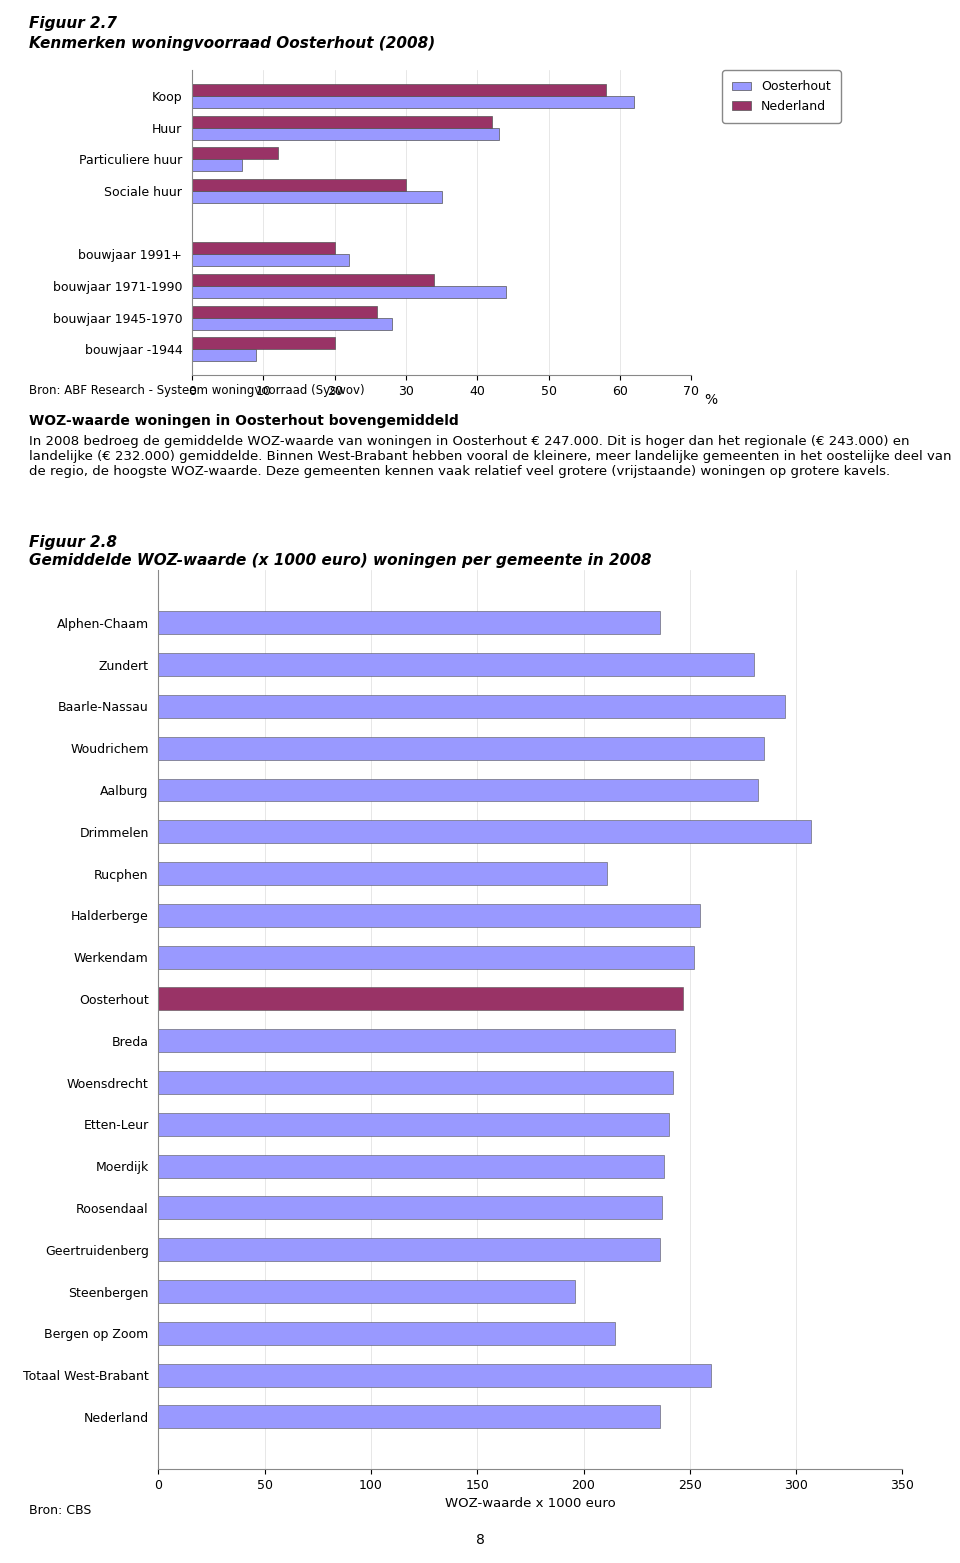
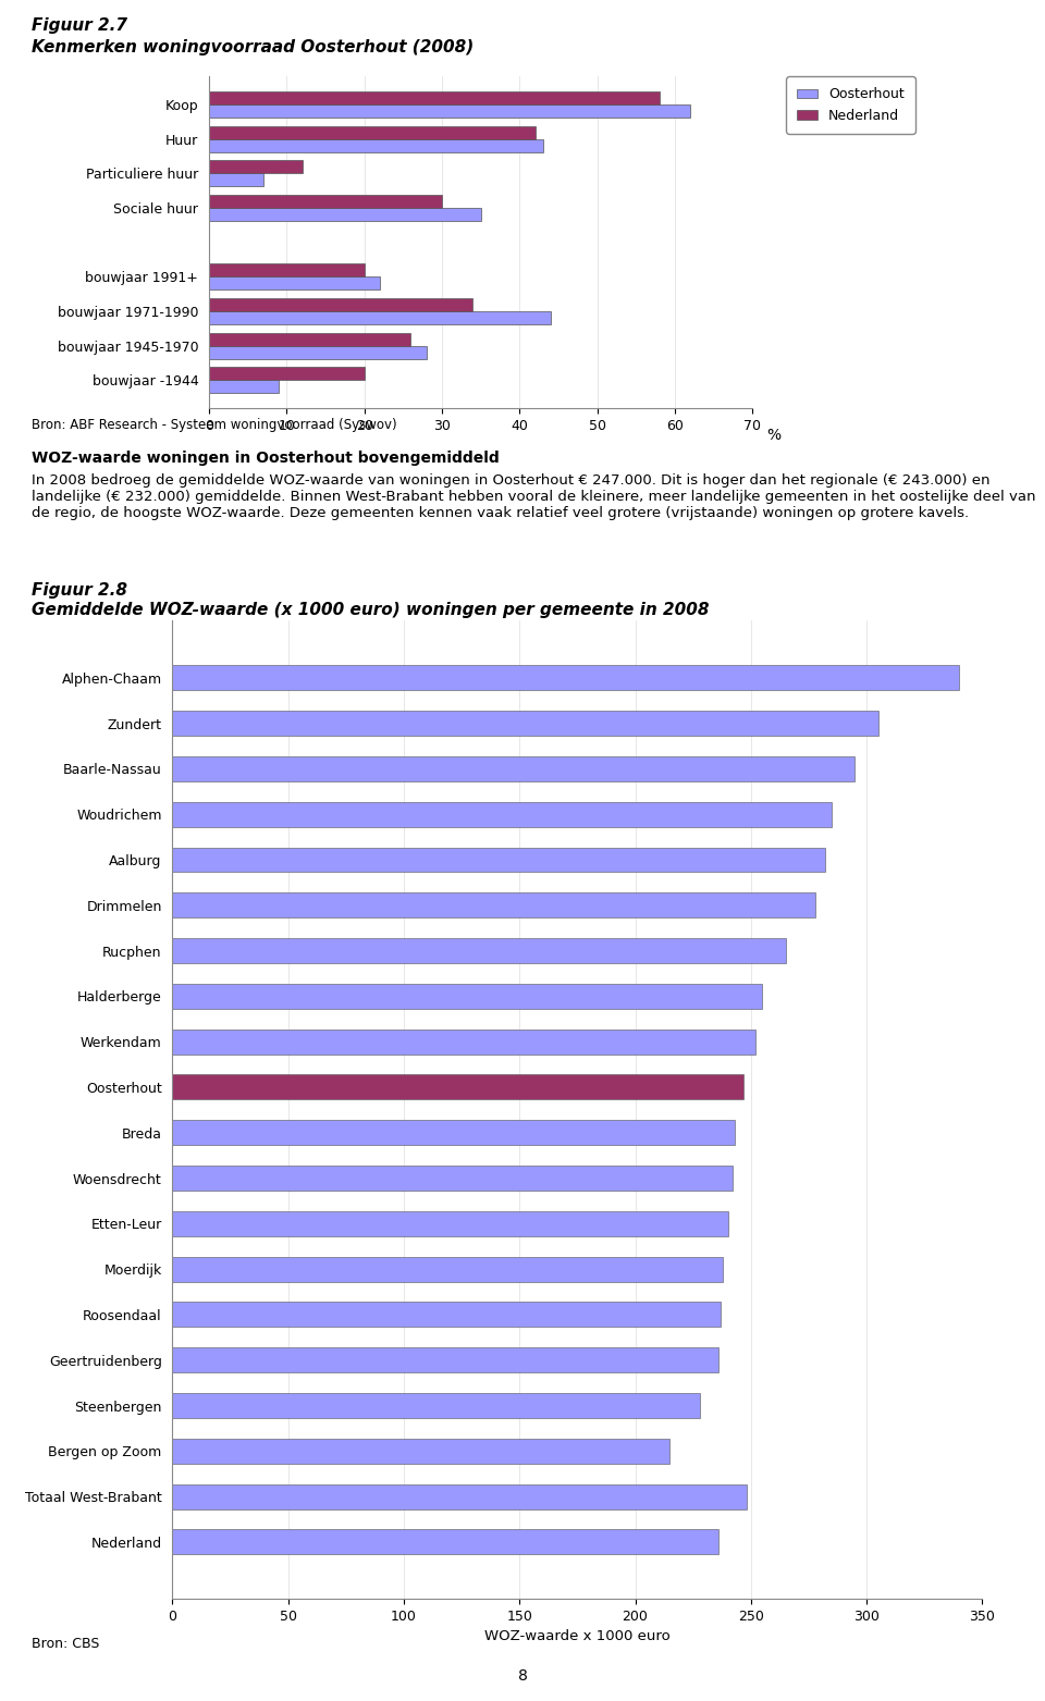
Alphen-Chaam: 236 -> 340
Zundert: 280 -> 305
Drimmelen: 307 -> 278
Rucphen: 211 -> 265
Steenbergen: 196 -> 228
Totaal West-Brabant: 260 -> 248
